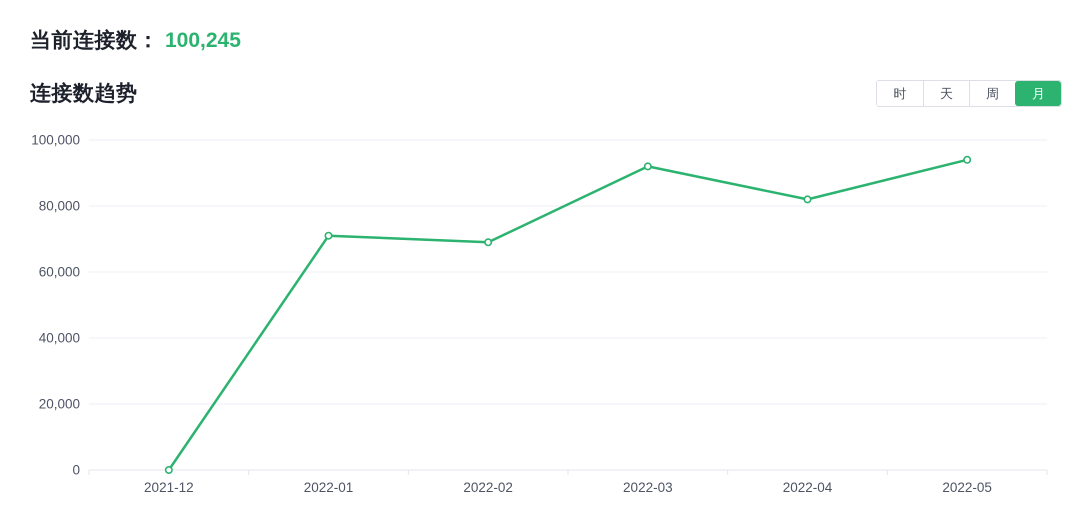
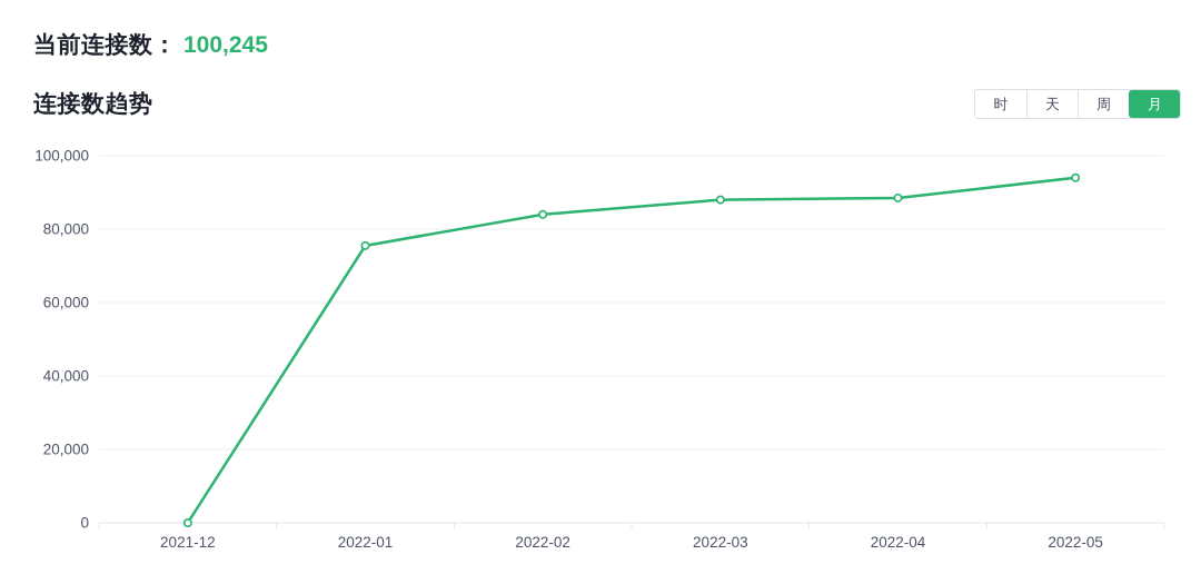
2022-01: 71000 -> 76000
2022-02: 69000 -> 84000
2022-03: 92000 -> 88000
2022-04: 82000 -> 88000
